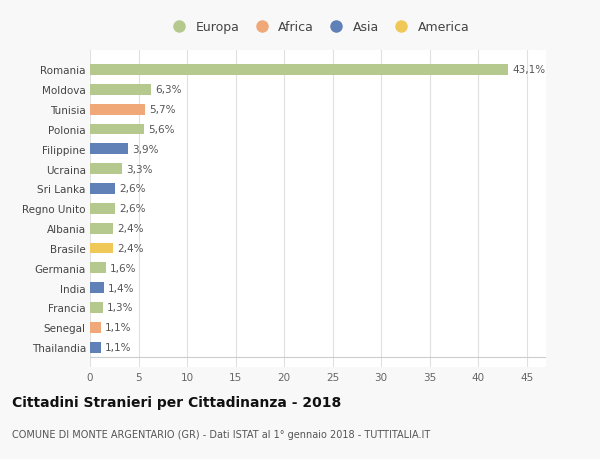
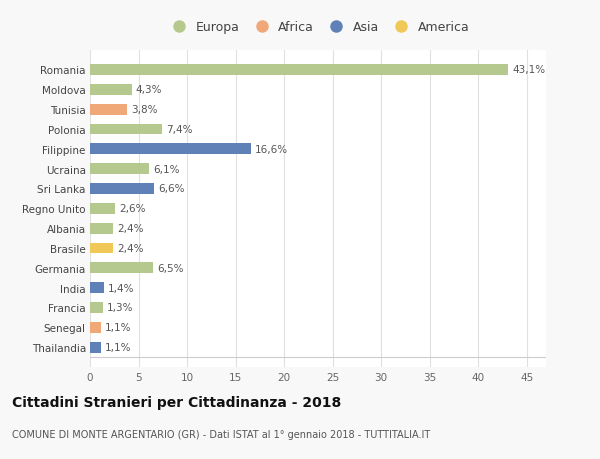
Moldova: 6,3% -> 4,3%
Tunisia: 5,7% -> 3,8%
Polonia: 5,6% -> 7,4%
Filippine: 3,9% -> 16,6%
Ucraina: 3,3% -> 6,1%
Sri Lanka: 2,6% -> 6,6%
Germania: 1,6% -> 6,5%
